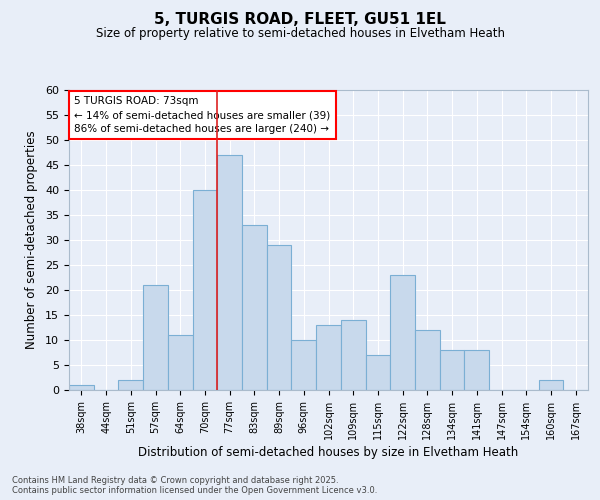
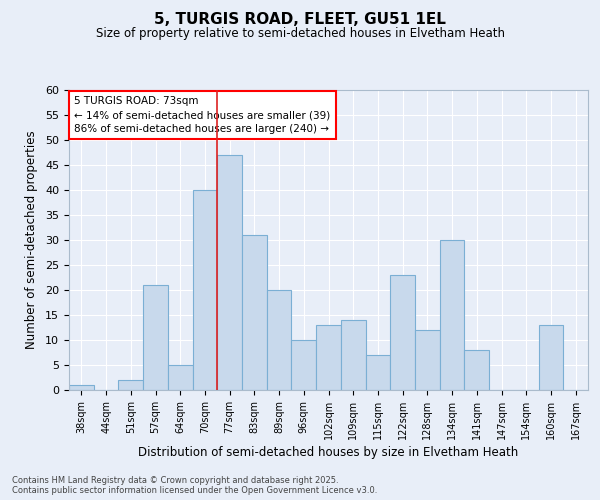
64sqm: 11 -> 5
83sqm: 33 -> 31
89sqm: 29 -> 20
134sqm: 8 -> 30
160sqm: 2 -> 13
